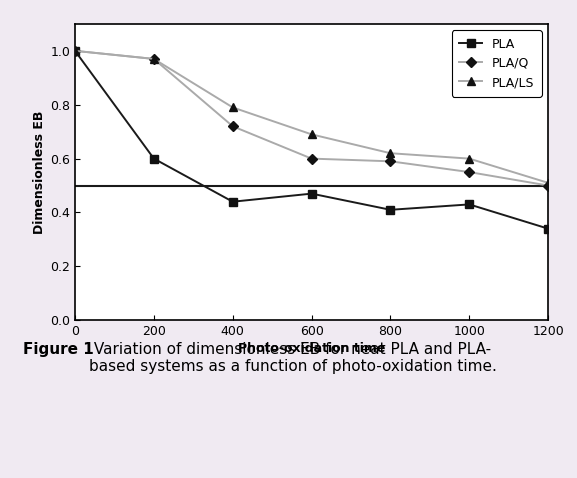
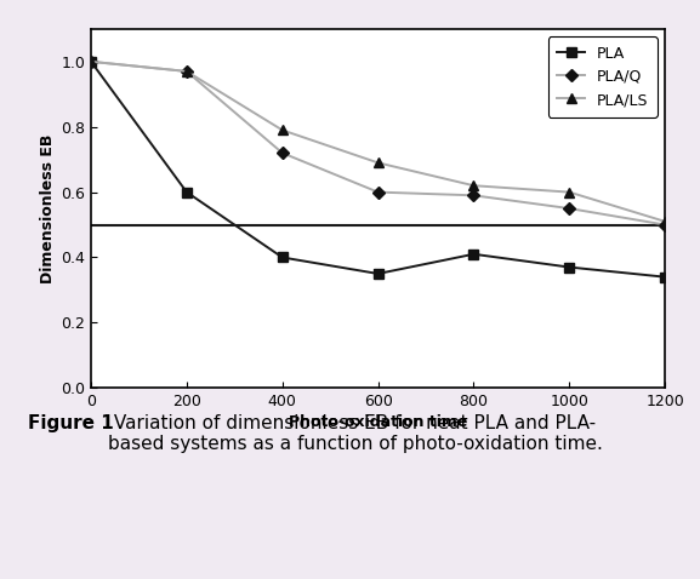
PLA/400: 0.44 -> 0.40
PLA/600: 0.47 -> 0.35
PLA/1000: 0.43 -> 0.37
